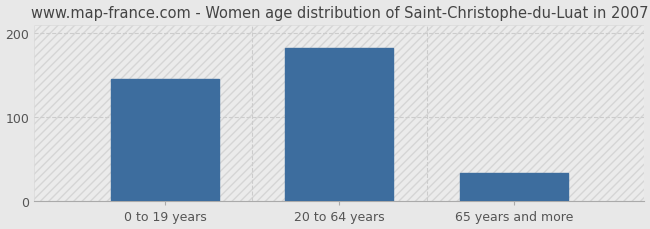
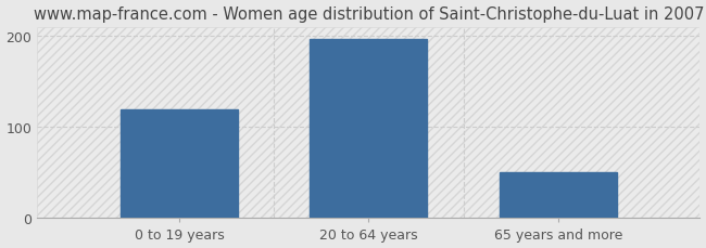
0 to 19 years: 146 -> 120
20 to 64 years: 182 -> 197
65 years and more: 34 -> 50
